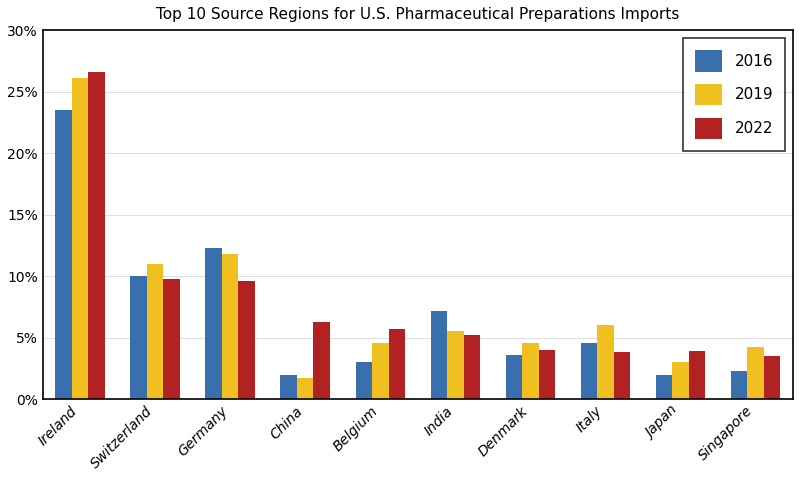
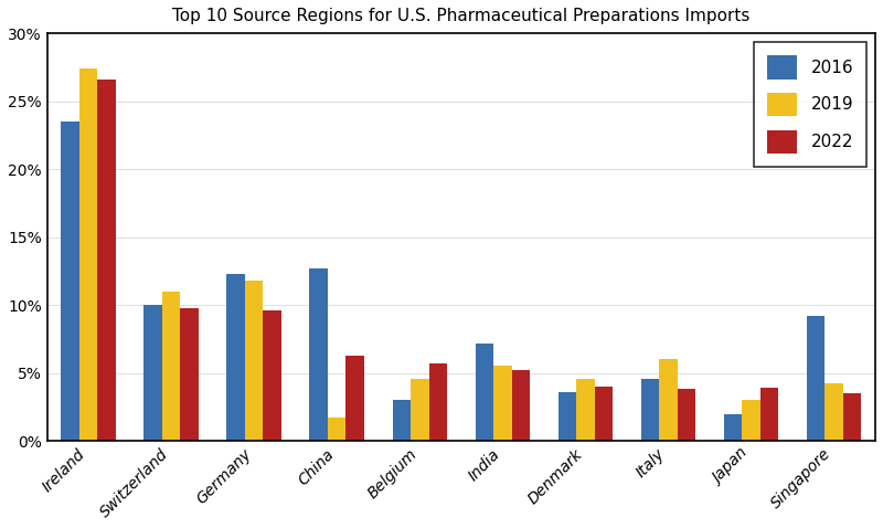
2019/Ireland: 26.1% -> 27.4%
2016/China: 2.0% -> 12.7%
2016/Singapore: 2.3% -> 9.2%
